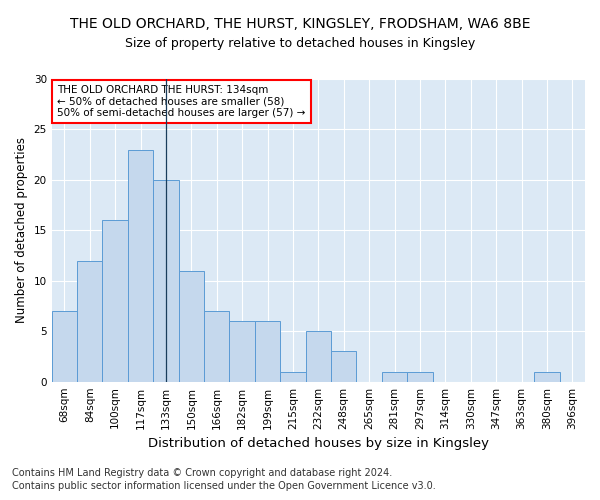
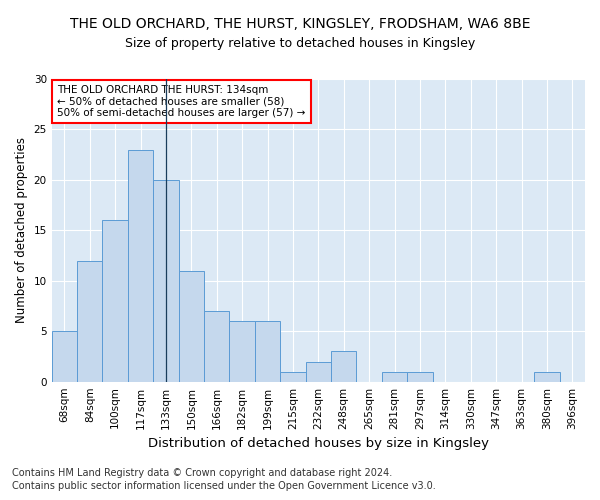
68sqm: 7 -> 5
232sqm: 5 -> 2
